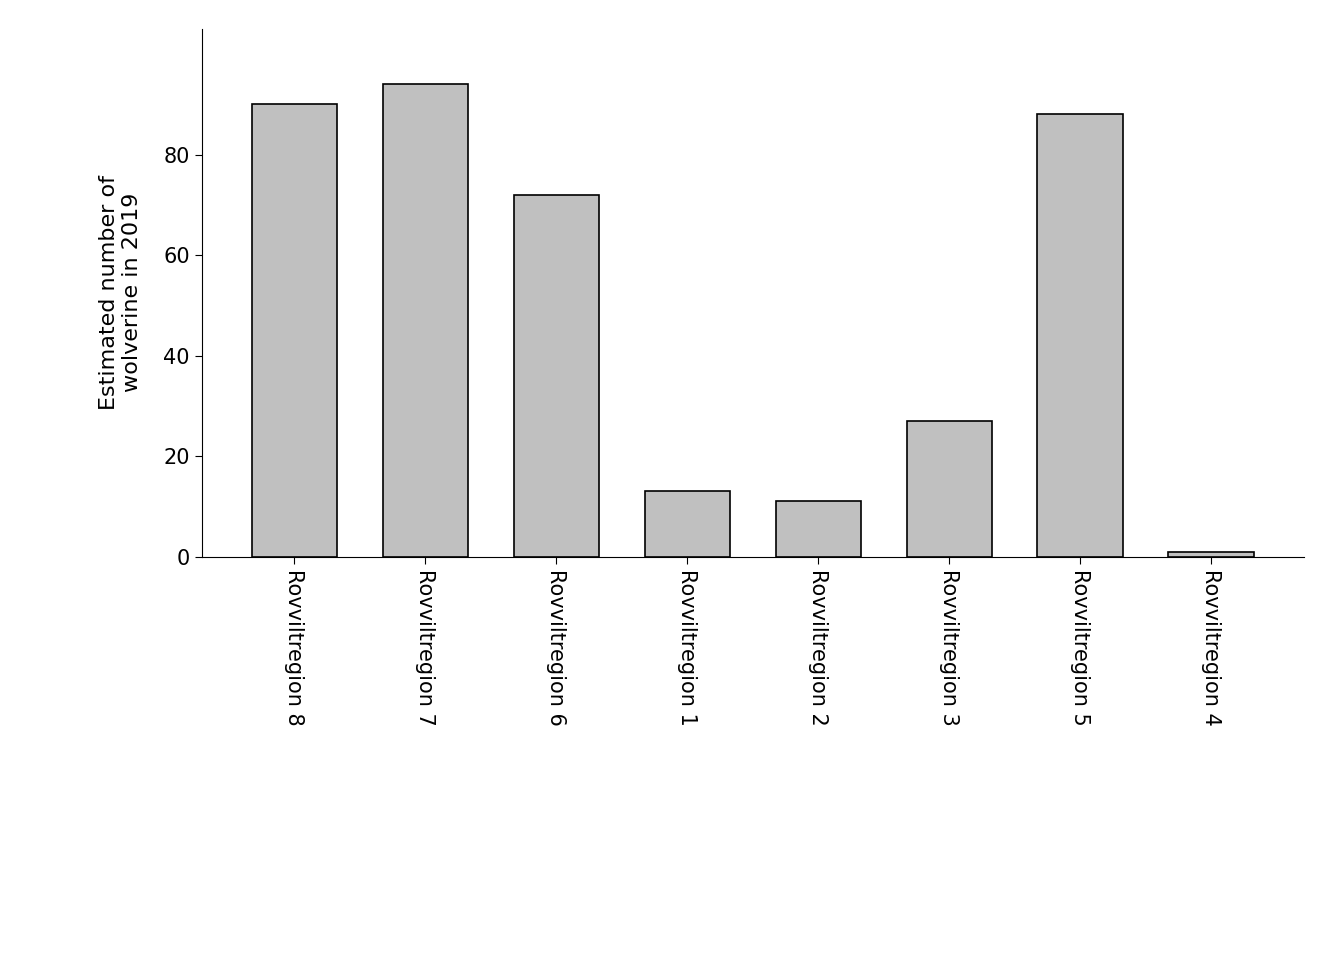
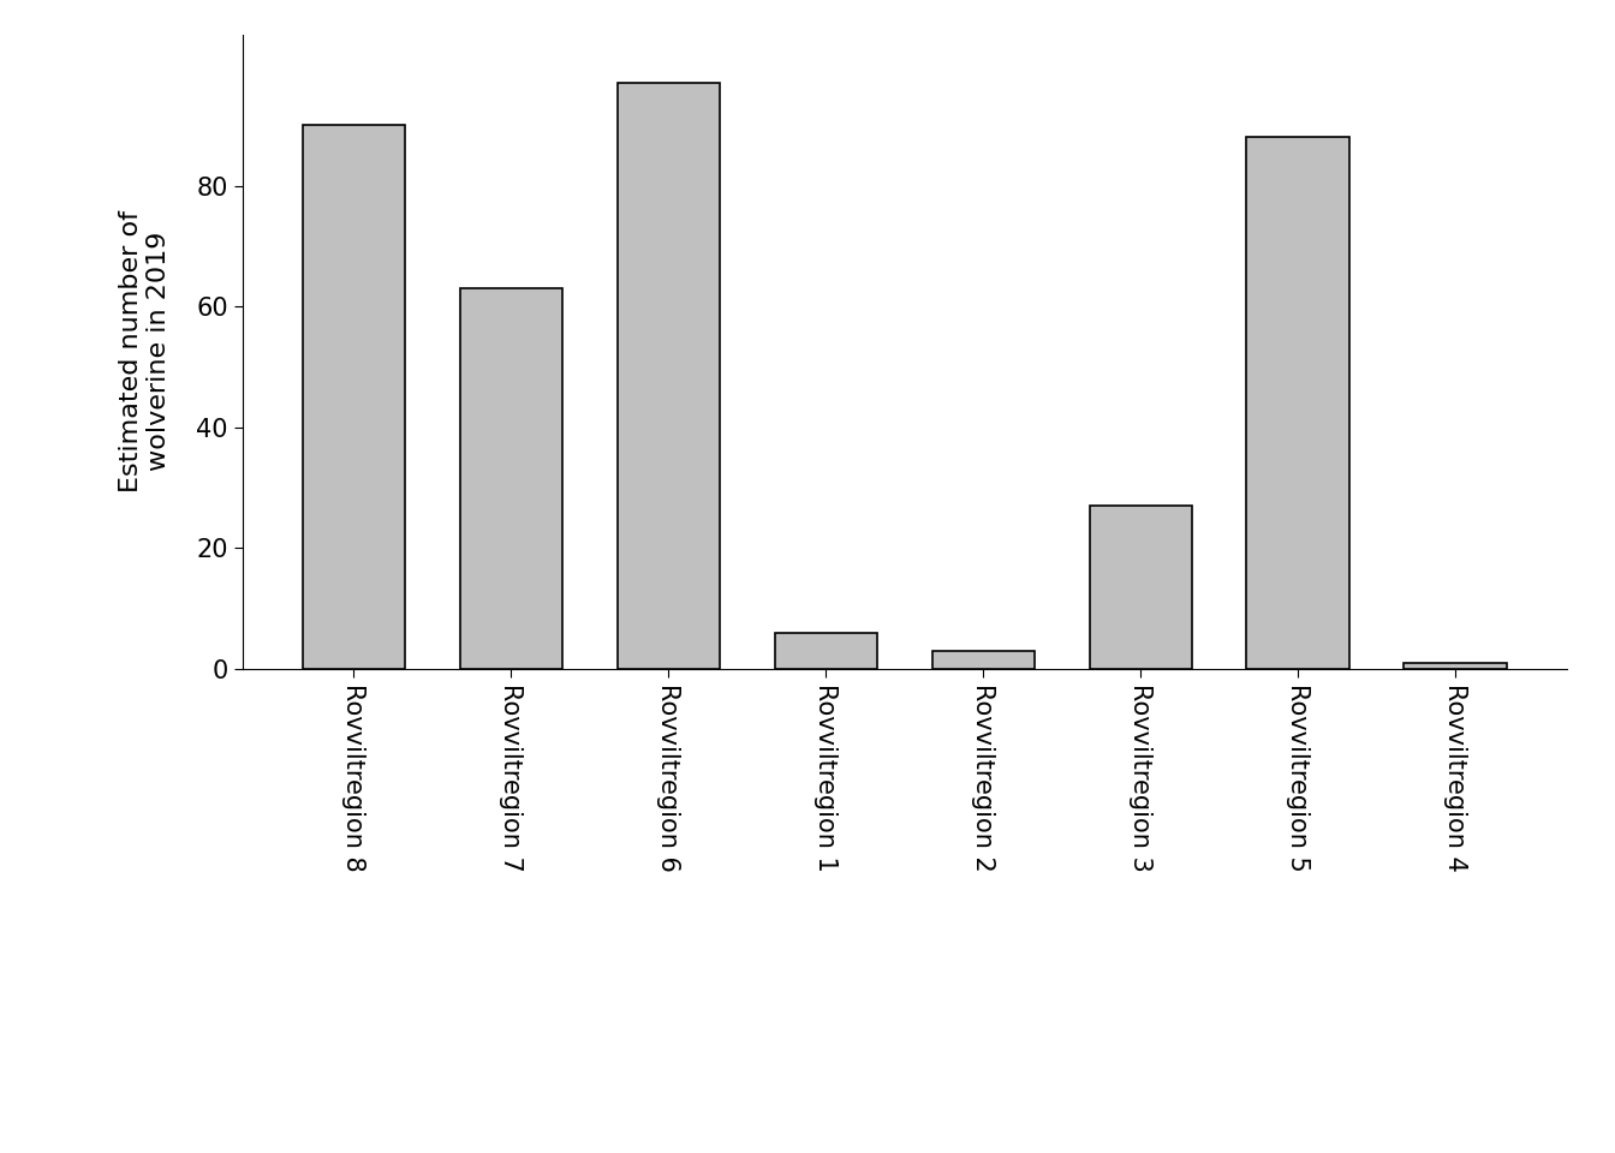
Rovviltregion 7: 94 -> 63
Rovviltregion 6: 72 -> 97
Rovviltregion 1: 13 -> 6
Rovviltregion 2: 11 -> 3
